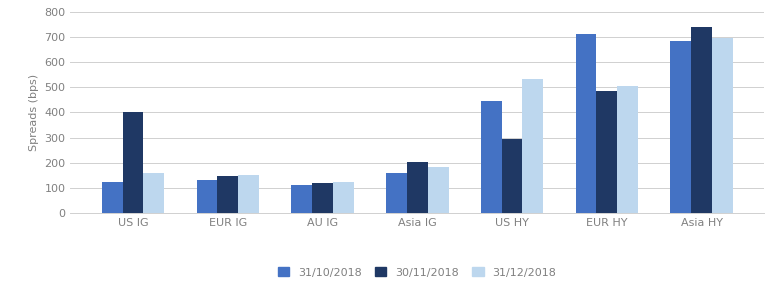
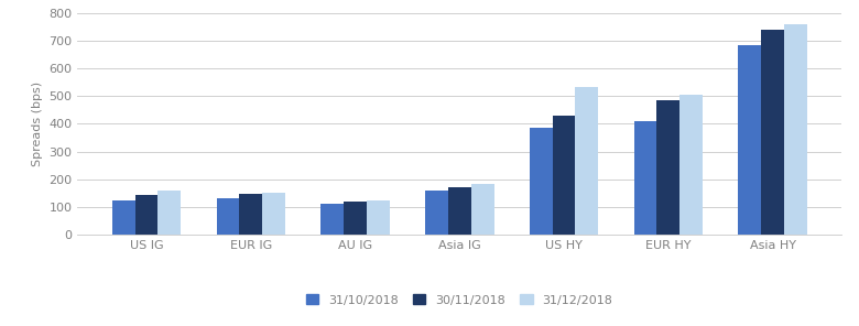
30/11/2018/US IG: 400 -> 143
30/11/2018/Asia IG: 205 -> 172
31/10/2018/US HY: 445 -> 385
30/11/2018/US HY: 295 -> 428
31/10/2018/EUR HY: 710 -> 410
31/12/2018/Asia HY: 695 -> 758
